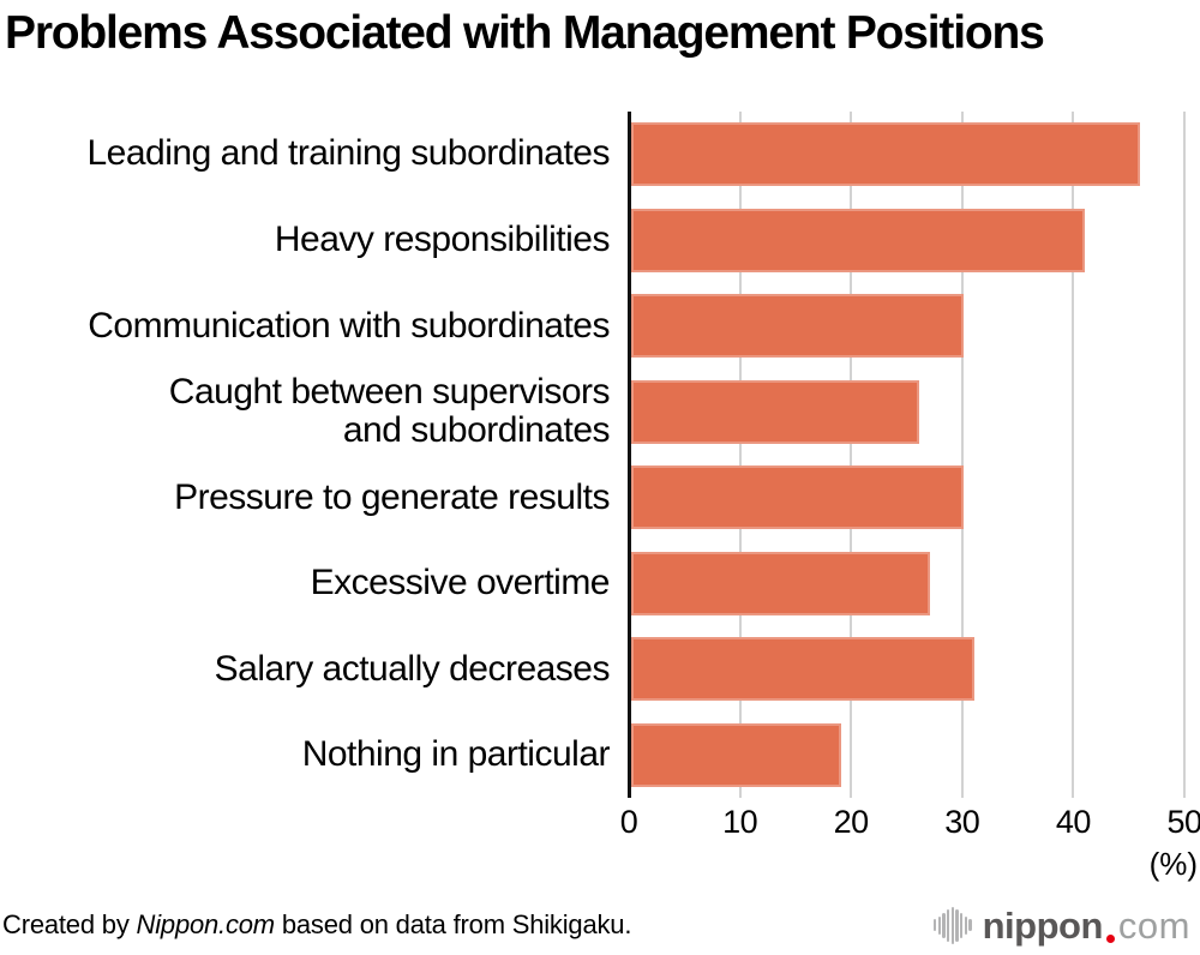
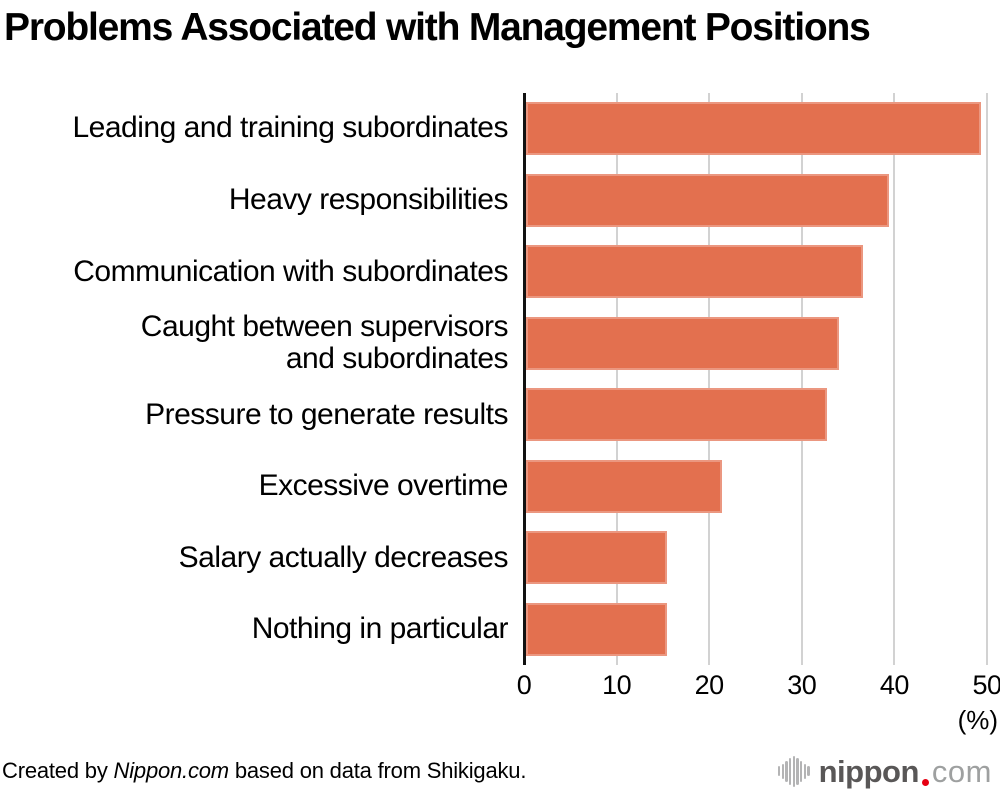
Leading and training subordinates: 46 -> 49
Heavy responsibilities: 41 -> 39
Communication with subordinates: 30 -> 37
Caught between supervisors and subordinates: 26 -> 34
Pressure to generate results: 30 -> 33
Excessive overtime: 27 -> 21
Salary actually decreases: 31 -> 15
Nothing in particular: 19 -> 15
